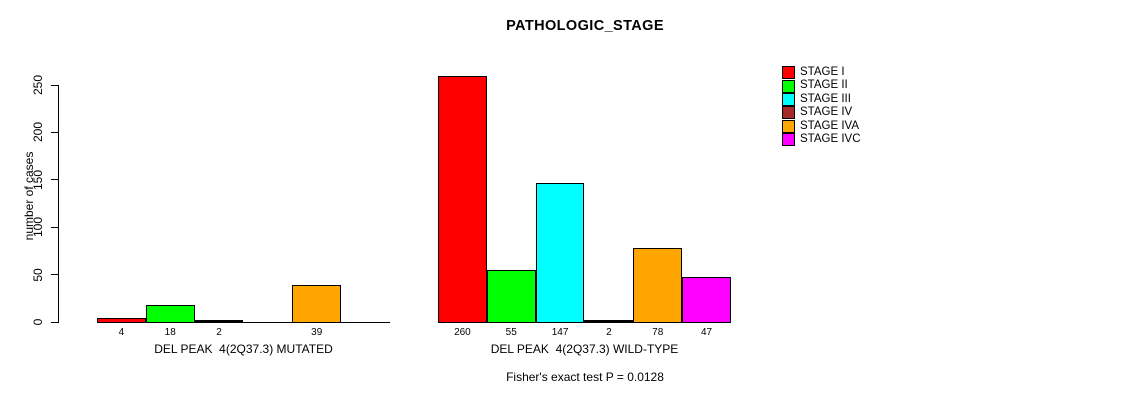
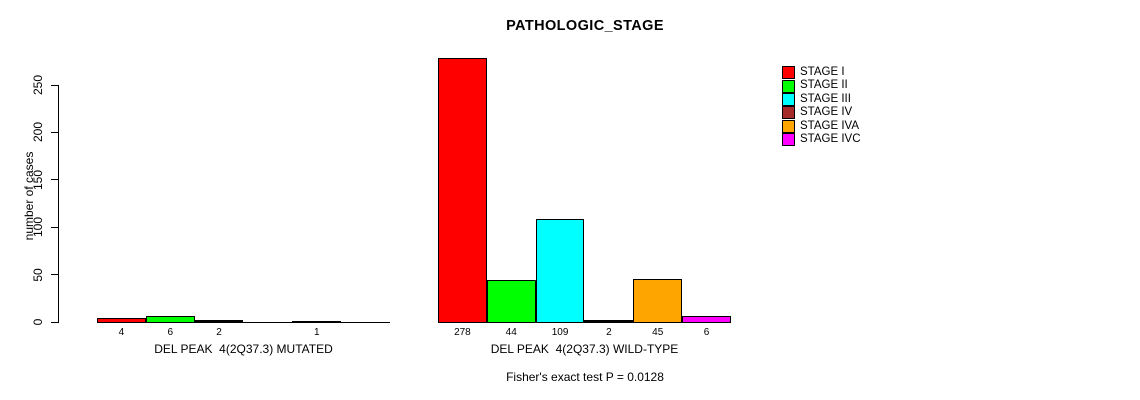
STAGE II/DEL PEAK 4(2Q37.3) MUTATED: 18 -> 6
STAGE IVA/DEL PEAK 4(2Q37.3) MUTATED: 39 -> 1
STAGE I/DEL PEAK 4(2Q37.3) WILD-TYPE: 260 -> 278
STAGE II/DEL PEAK 4(2Q37.3) WILD-TYPE: 55 -> 44
STAGE III/DEL PEAK 4(2Q37.3) WILD-TYPE: 147 -> 109
STAGE IVA/DEL PEAK 4(2Q37.3) WILD-TYPE: 78 -> 45
STAGE IVC/DEL PEAK 4(2Q37.3) WILD-TYPE: 47 -> 6
